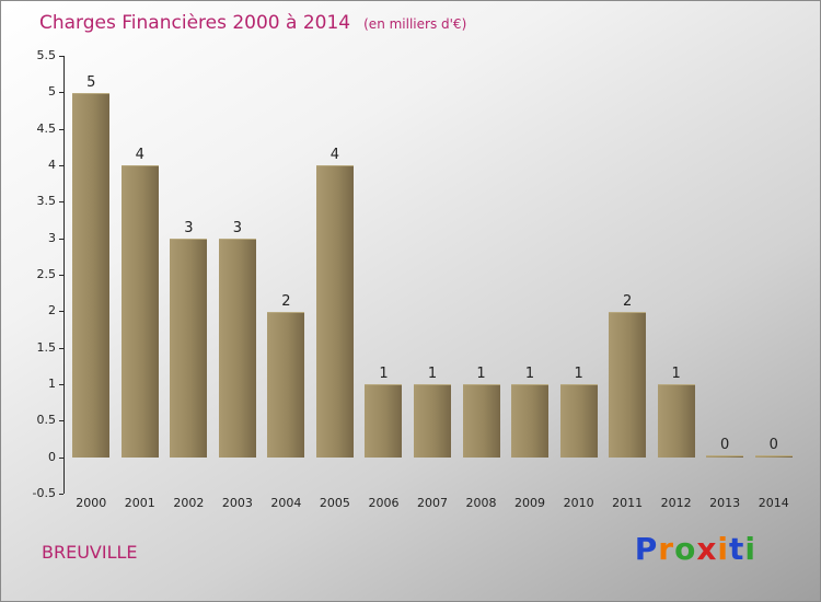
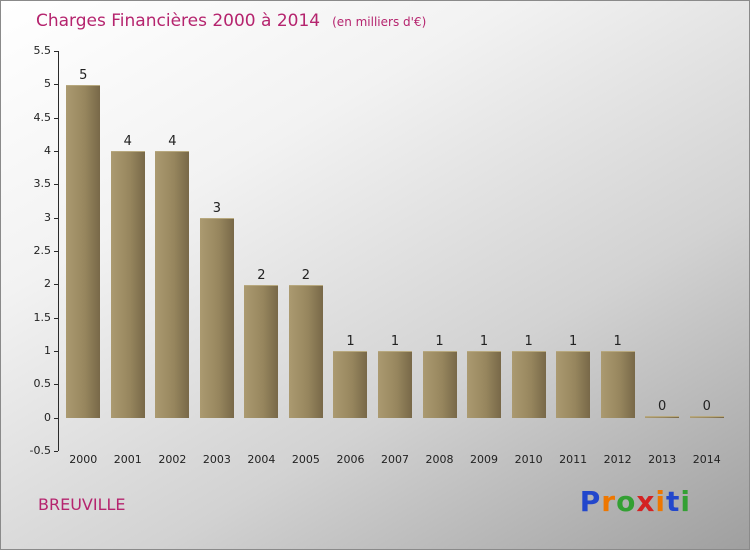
2002: 3 -> 4
2005: 4 -> 2
2011: 2 -> 1
